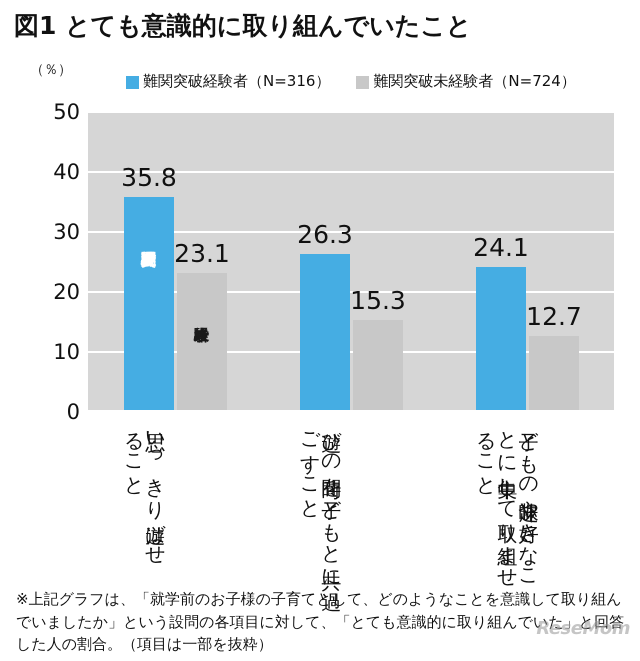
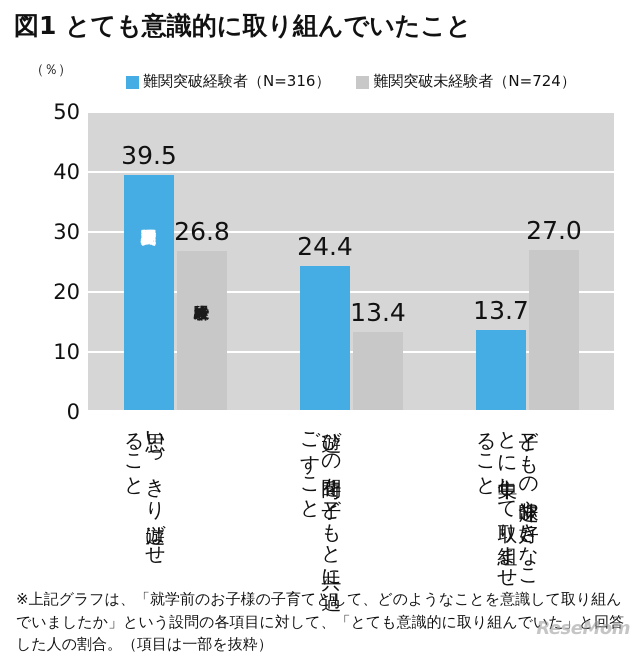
難関突破経験者（N=316）/思いっきり遊ばせること: 35.8 -> 39.5
難関突破未経験者（N=724）/思いっきり遊ばせること: 23.1 -> 26.8
難関突破経験者（N=316）/遊びの時間を子どもと共に過ごすこと: 26.3 -> 24.4
難関突破未経験者（N=724）/遊びの時間を子どもと共に過ごすこと: 15.3 -> 13.4
難関突破経験者（N=316）/子どもの趣味や好きなことに集中して取り組ませること: 24.1 -> 13.7
難関突破未経験者（N=724）/子どもの趣味や好きなことに集中して取り組ませること: 12.7 -> 27.0
